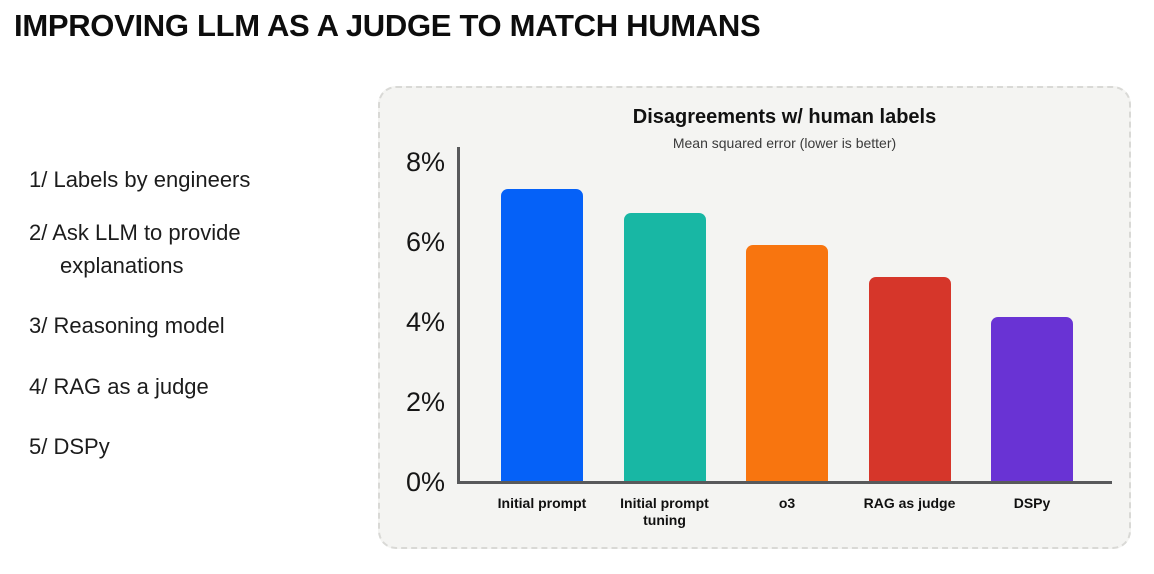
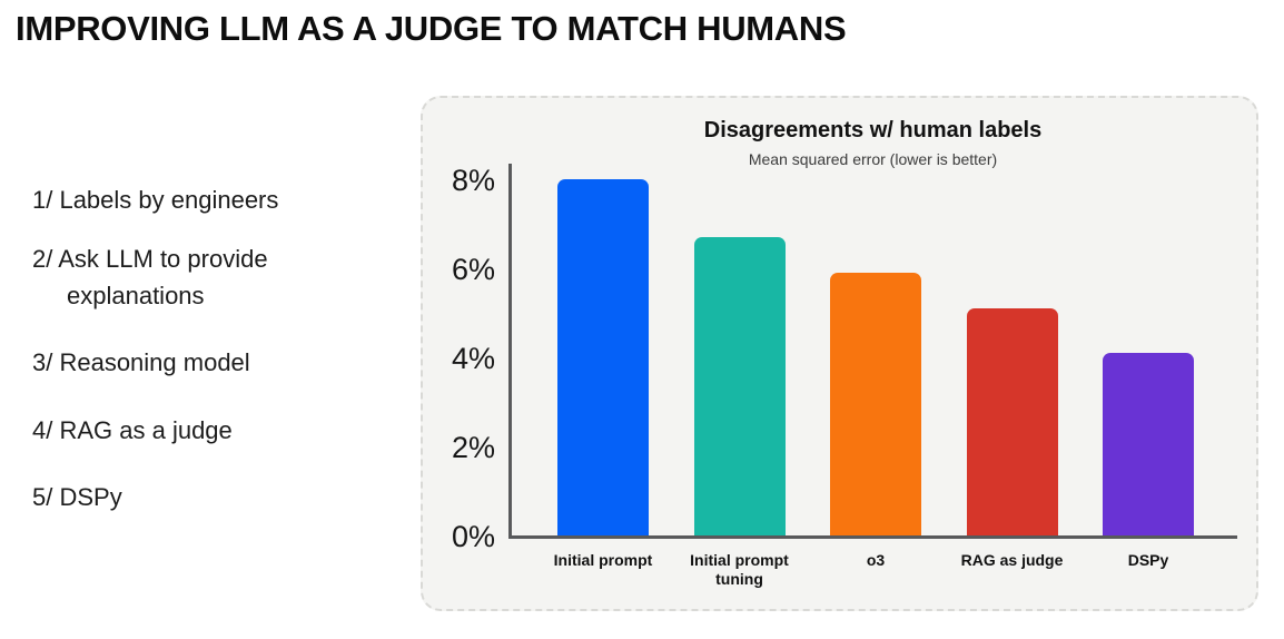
Initial prompt: 7.3% -> 8.0%
